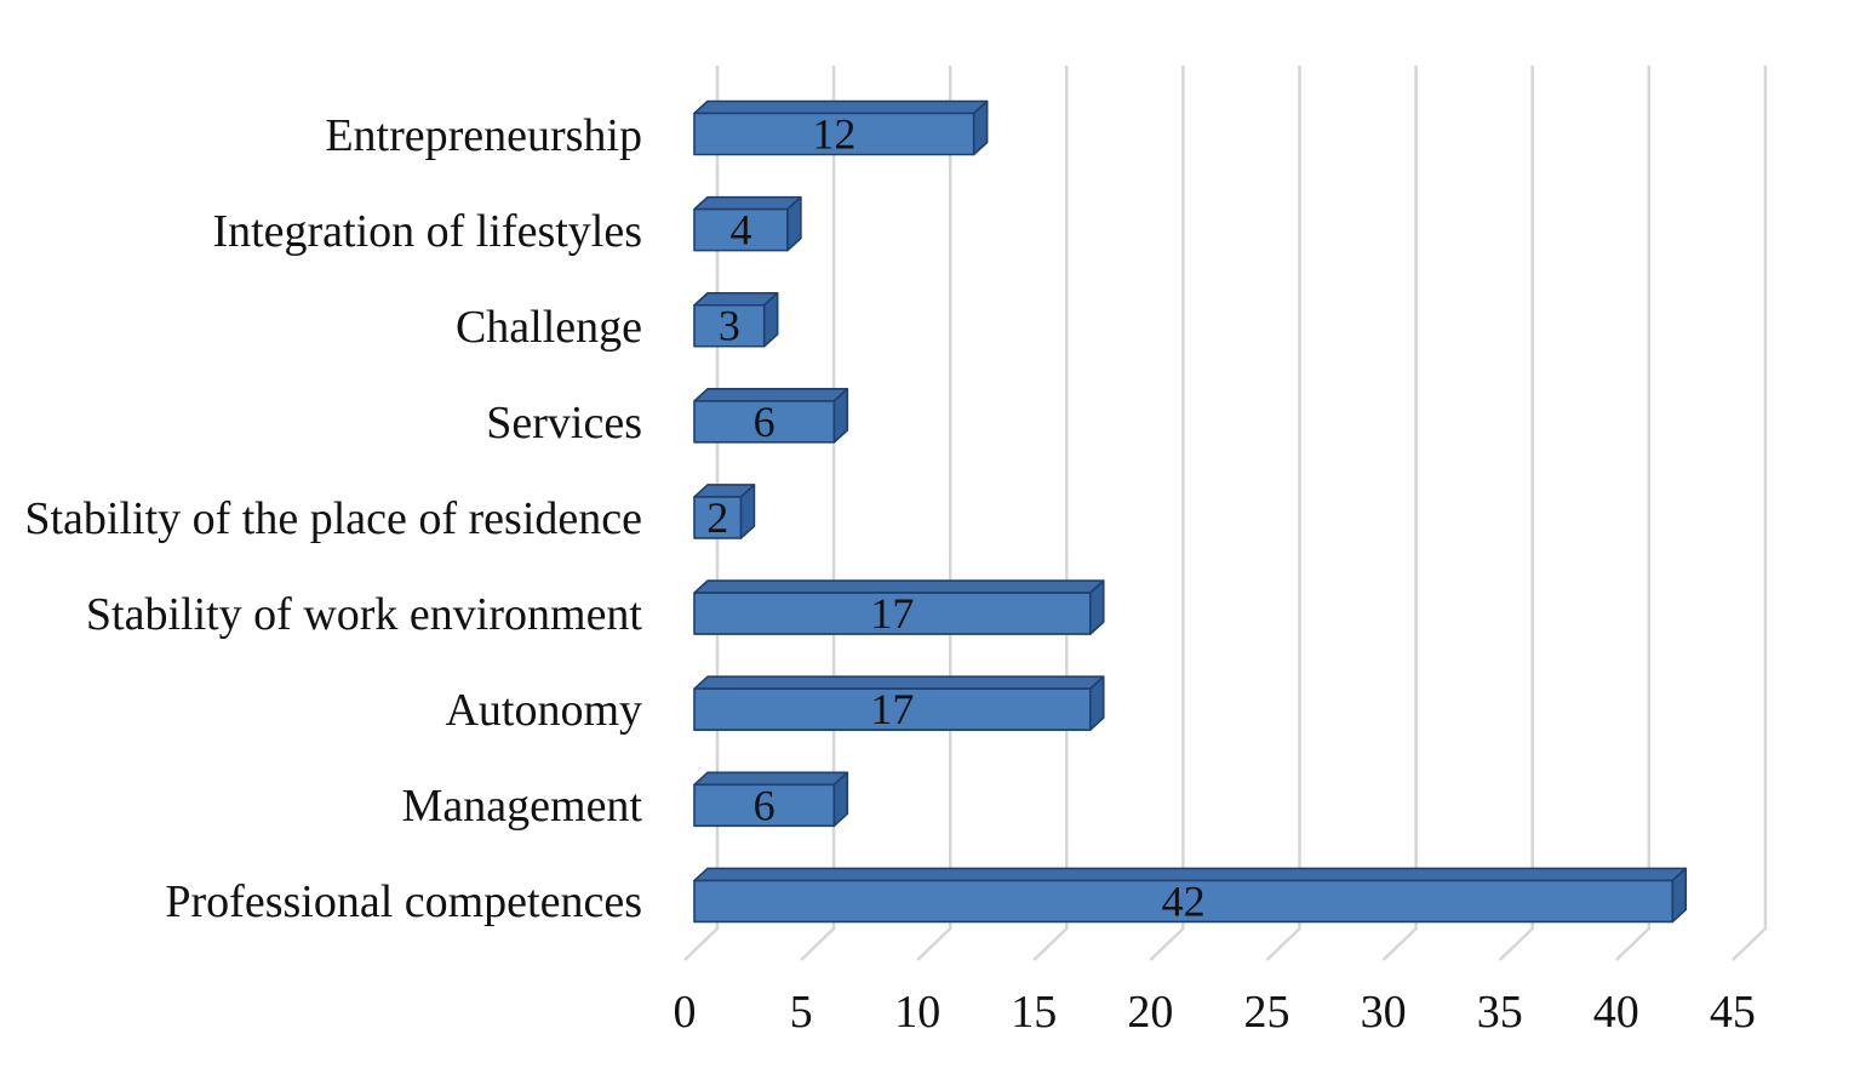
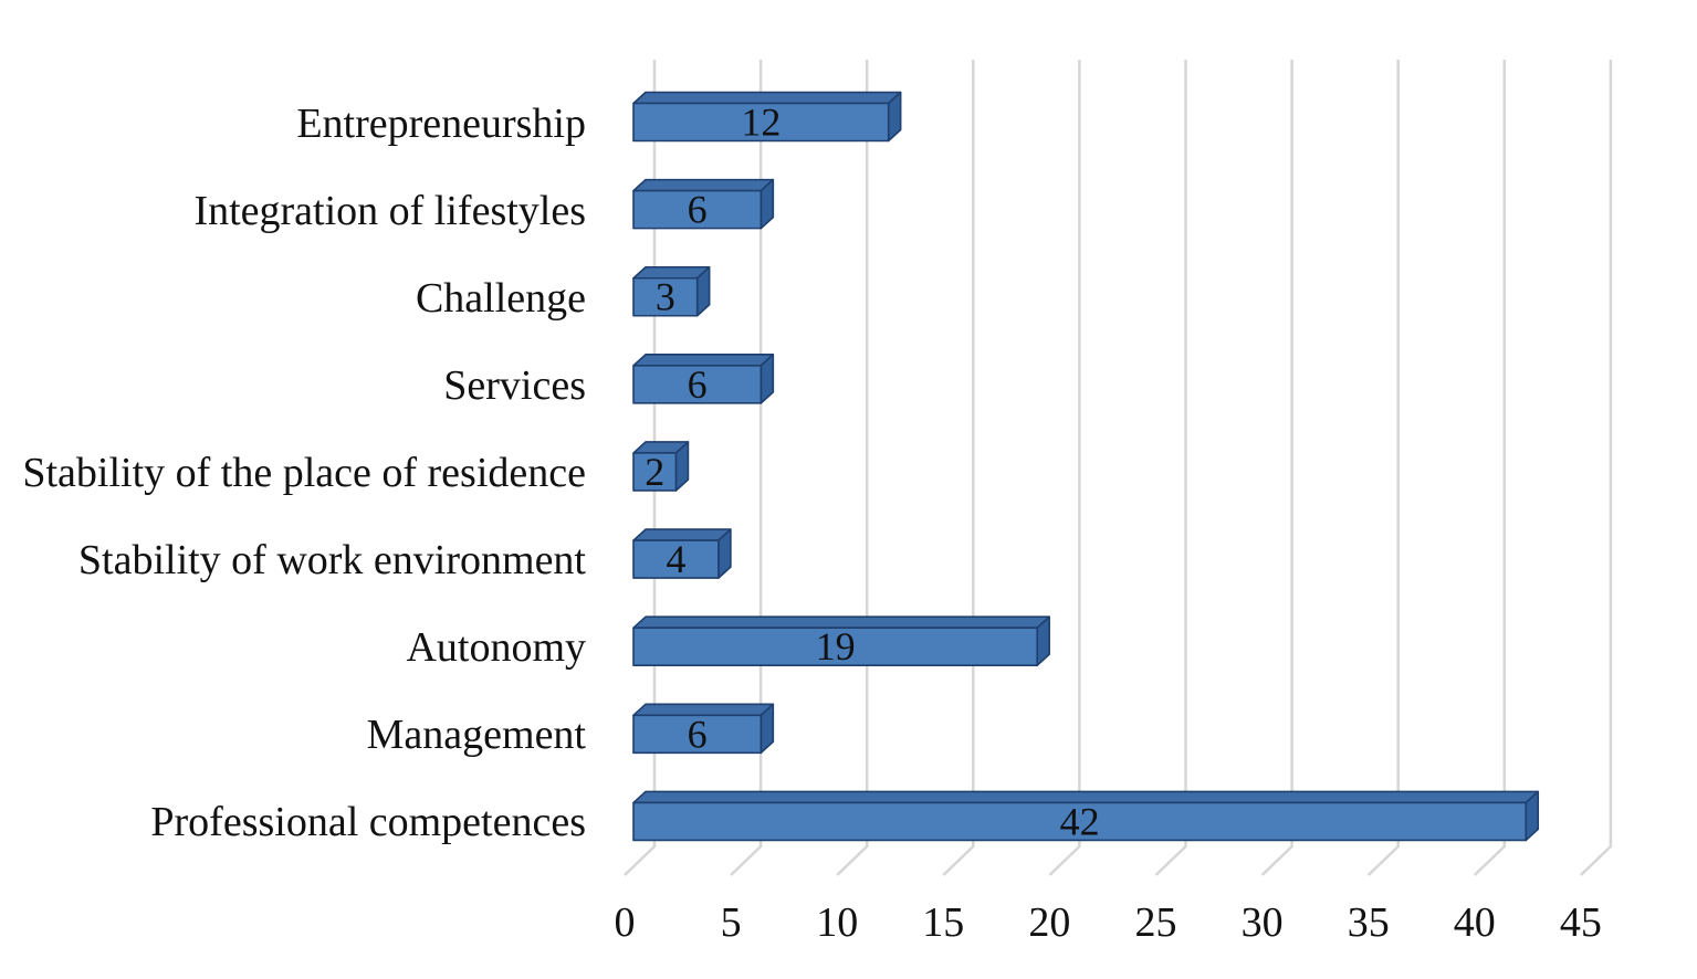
Integration of lifestyles: 4 -> 6
Stability of work environment: 17 -> 4
Autonomy: 17 -> 19
